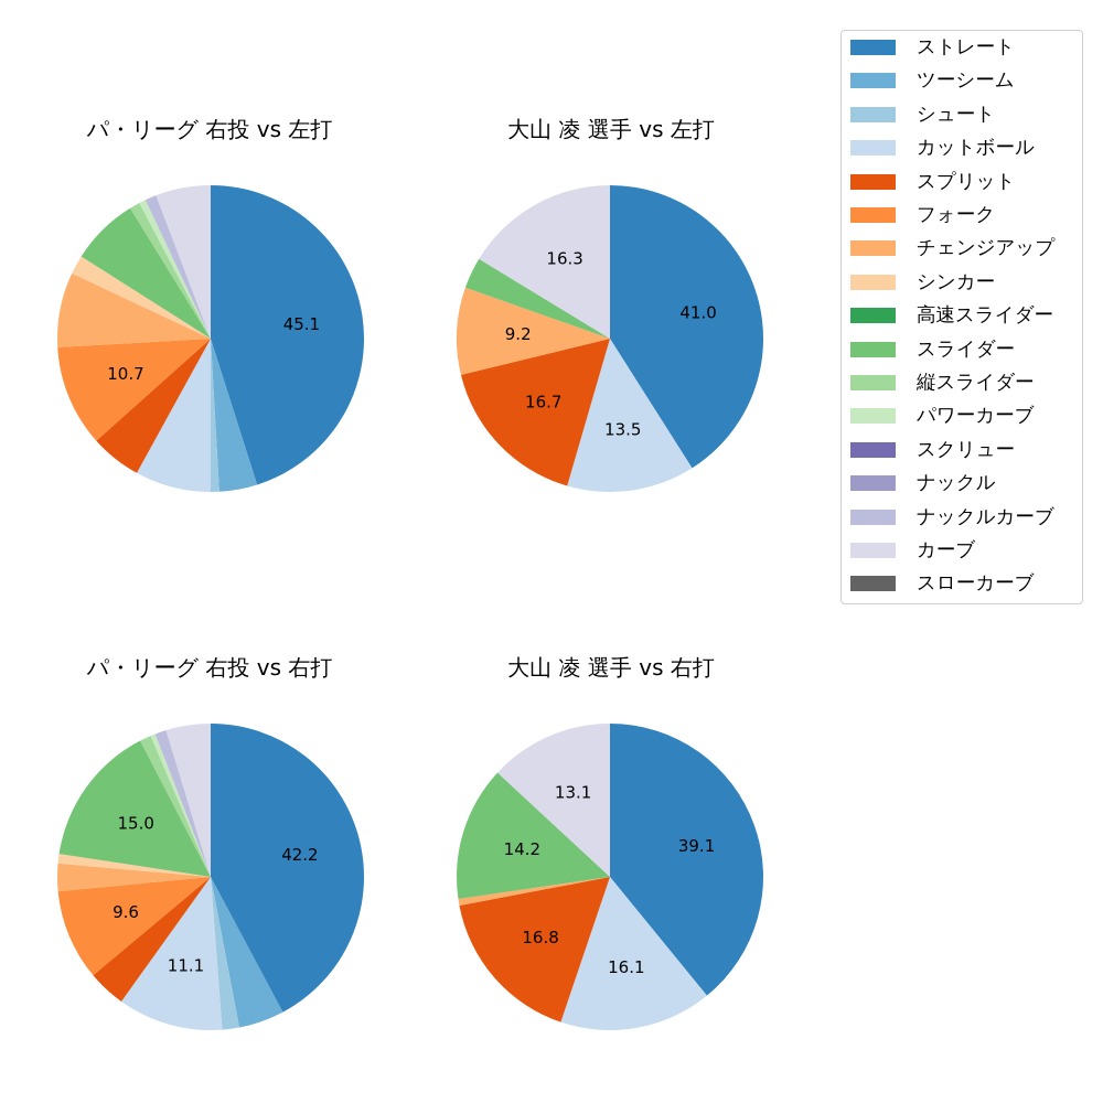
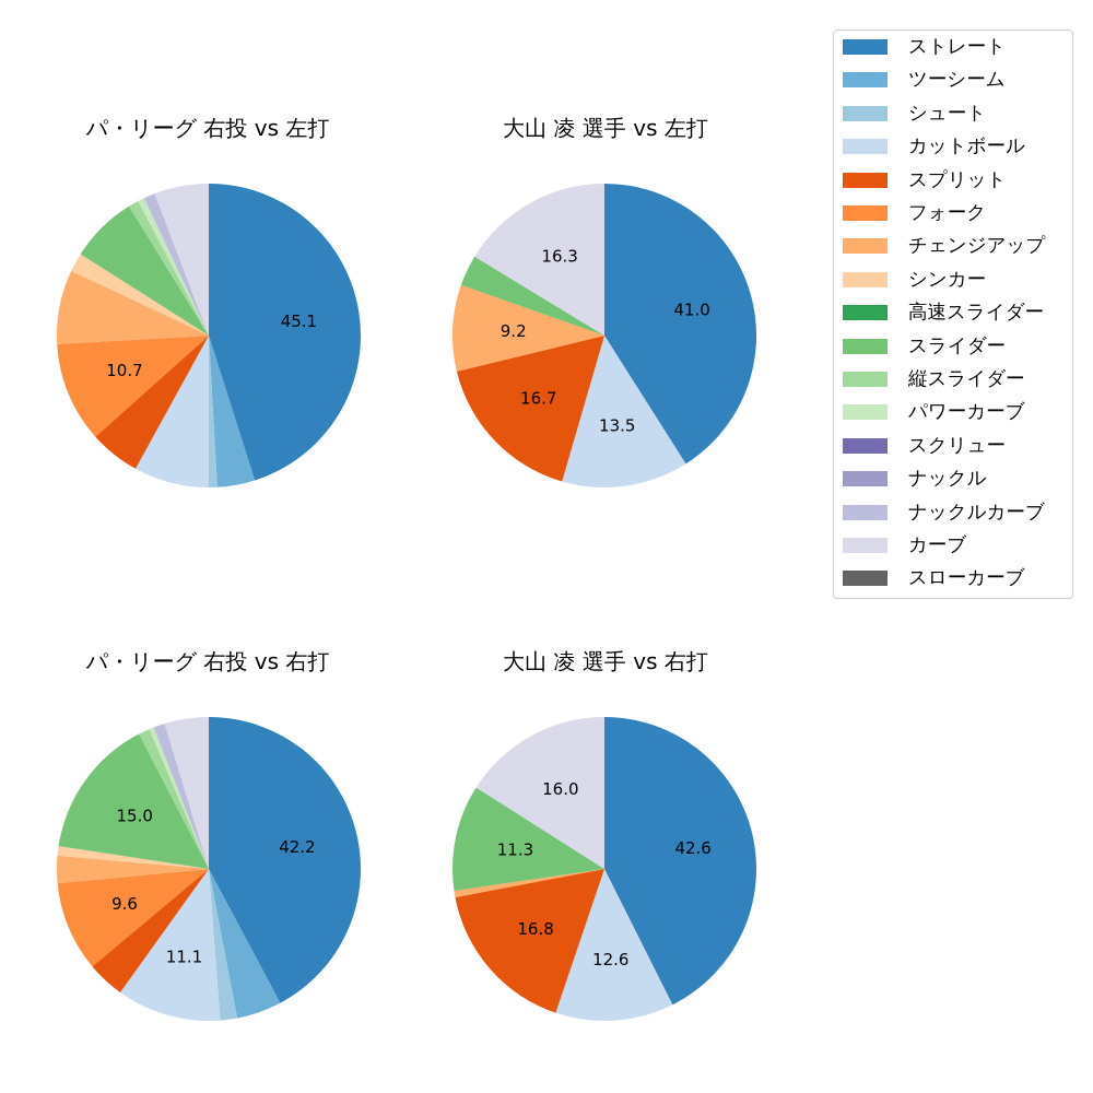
大山 凌 選手 vs 右打/ストレート: 39.1 -> 42.6
大山 凌 選手 vs 右打/カットボール: 16.1 -> 12.6
大山 凌 選手 vs 右打/スライダー: 14.2 -> 11.3
大山 凌 選手 vs 右打/カーブ: 13.1 -> 16.0
